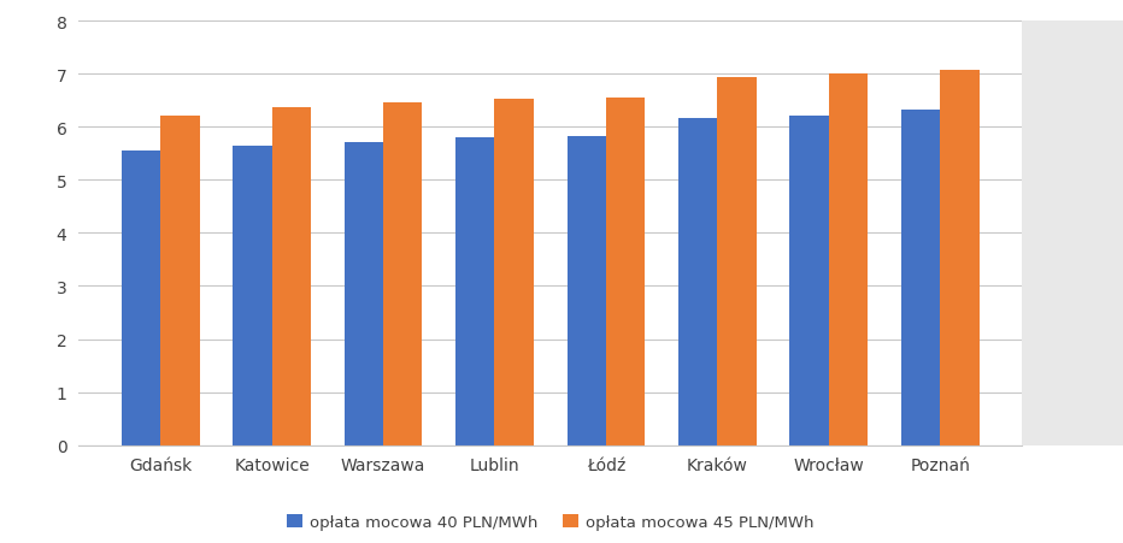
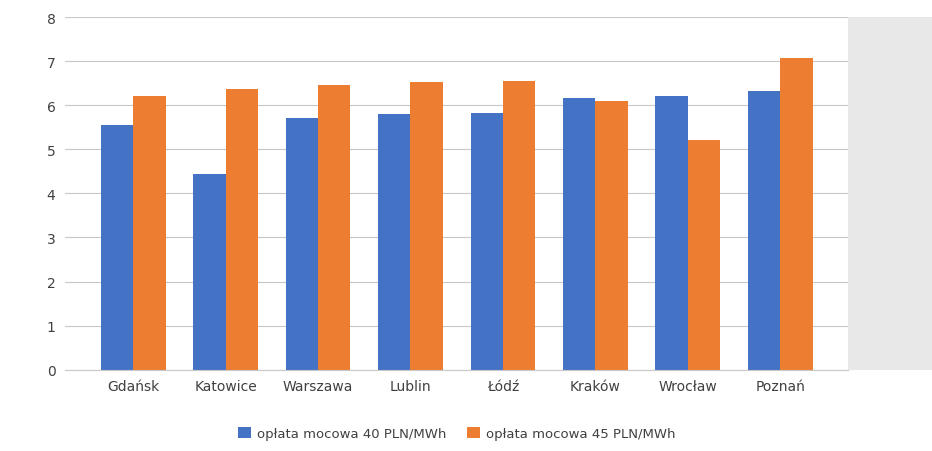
opłata mocowa 40 PLN/MWh/Katowice: 5.65 -> 4.45
opłata mocowa 45 PLN/MWh/Kraków: 6.93 -> 6.10
opłata mocowa 45 PLN/MWh/Wrocław: 7.01 -> 5.20
